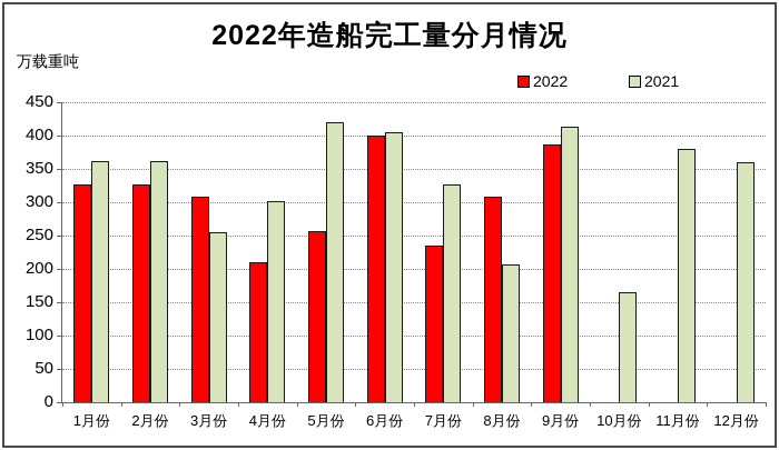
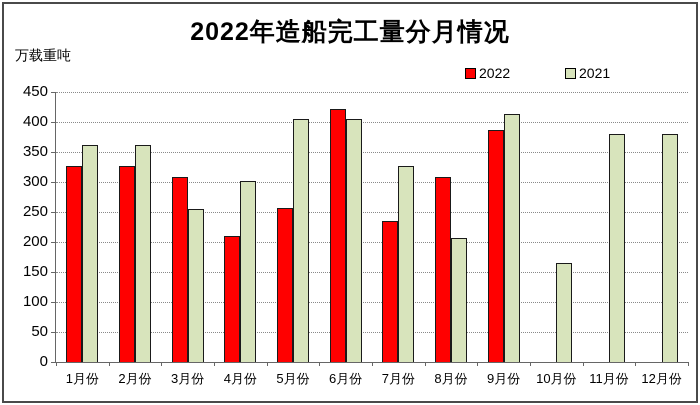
2021/5月份: 420 -> 400
2022/6月份: 400 -> 420
2021/12月份: 360 -> 380
